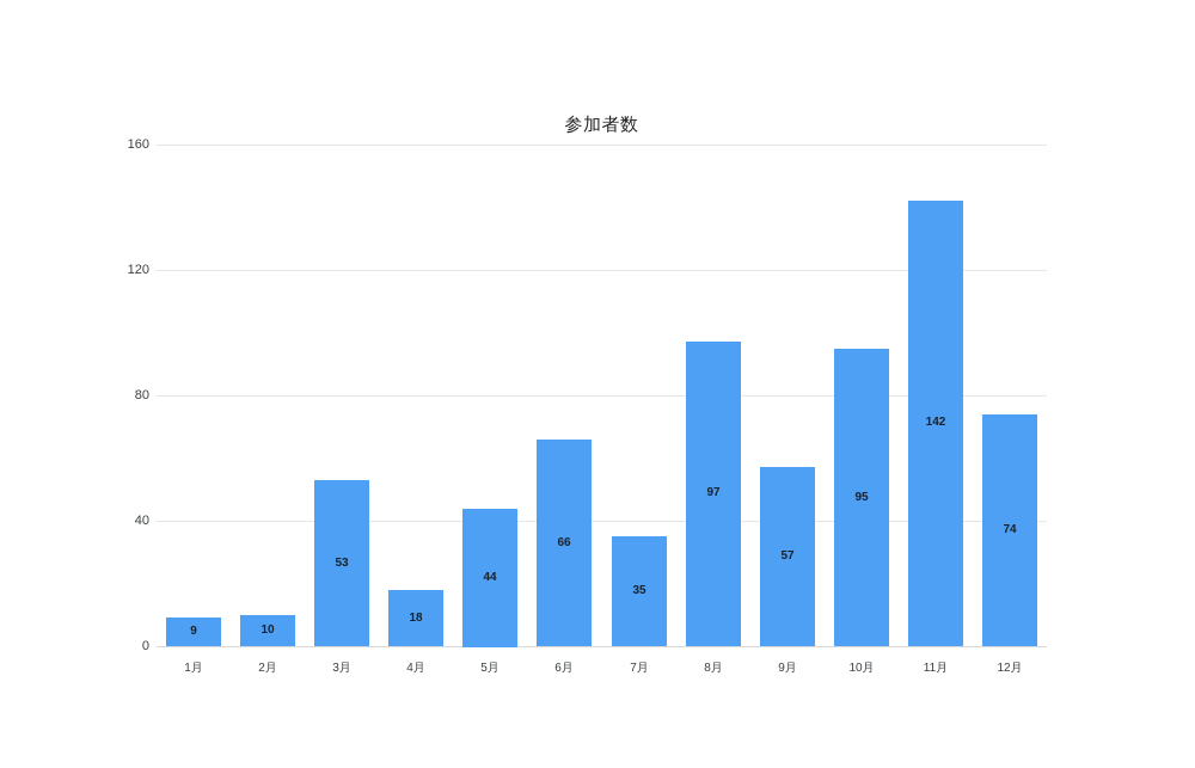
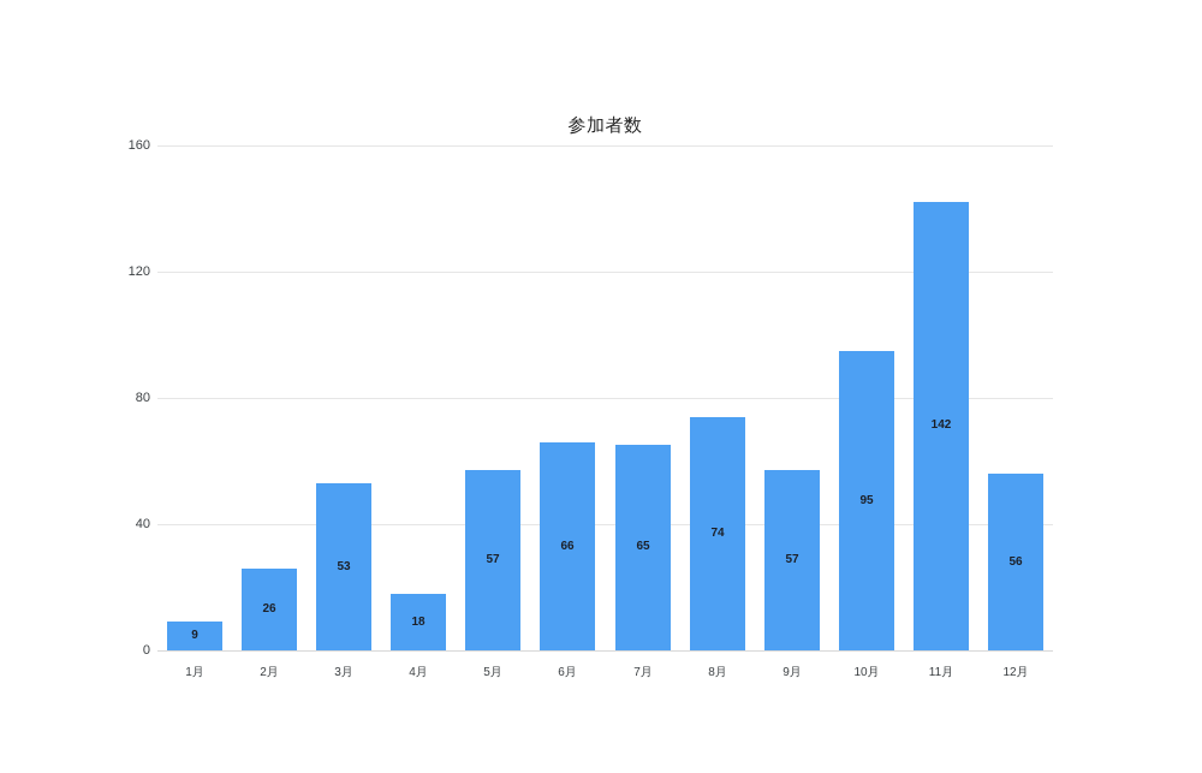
2月: 10 -> 26
5月: 44 -> 57
7月: 35 -> 65
8月: 97 -> 74
12月: 74 -> 56
